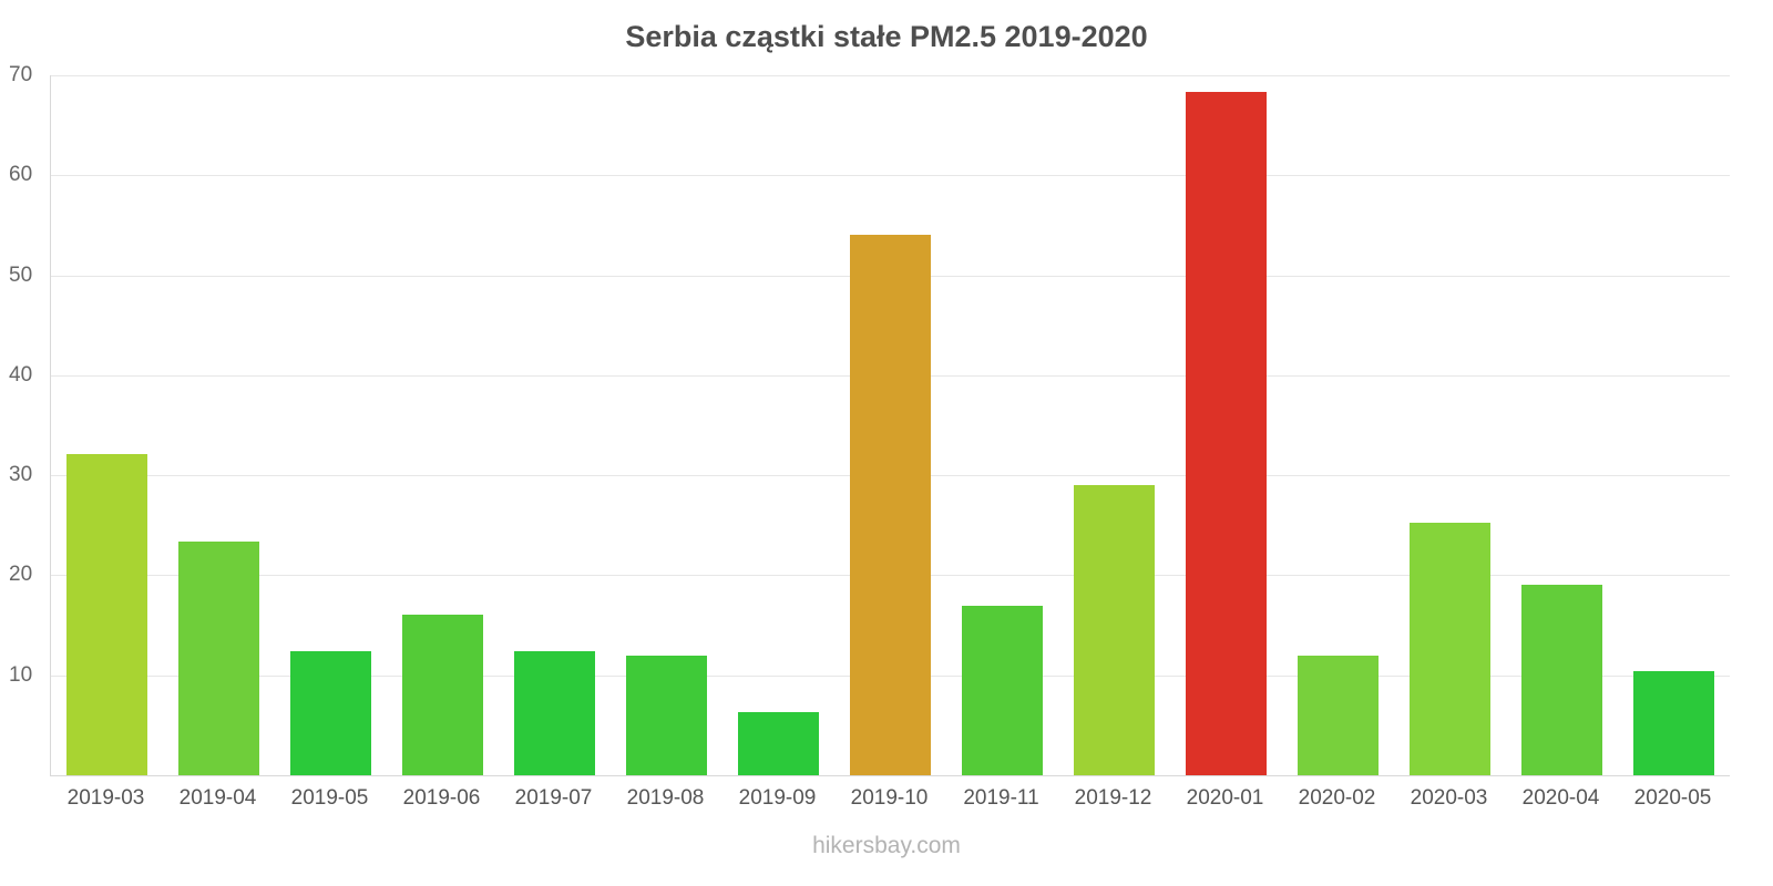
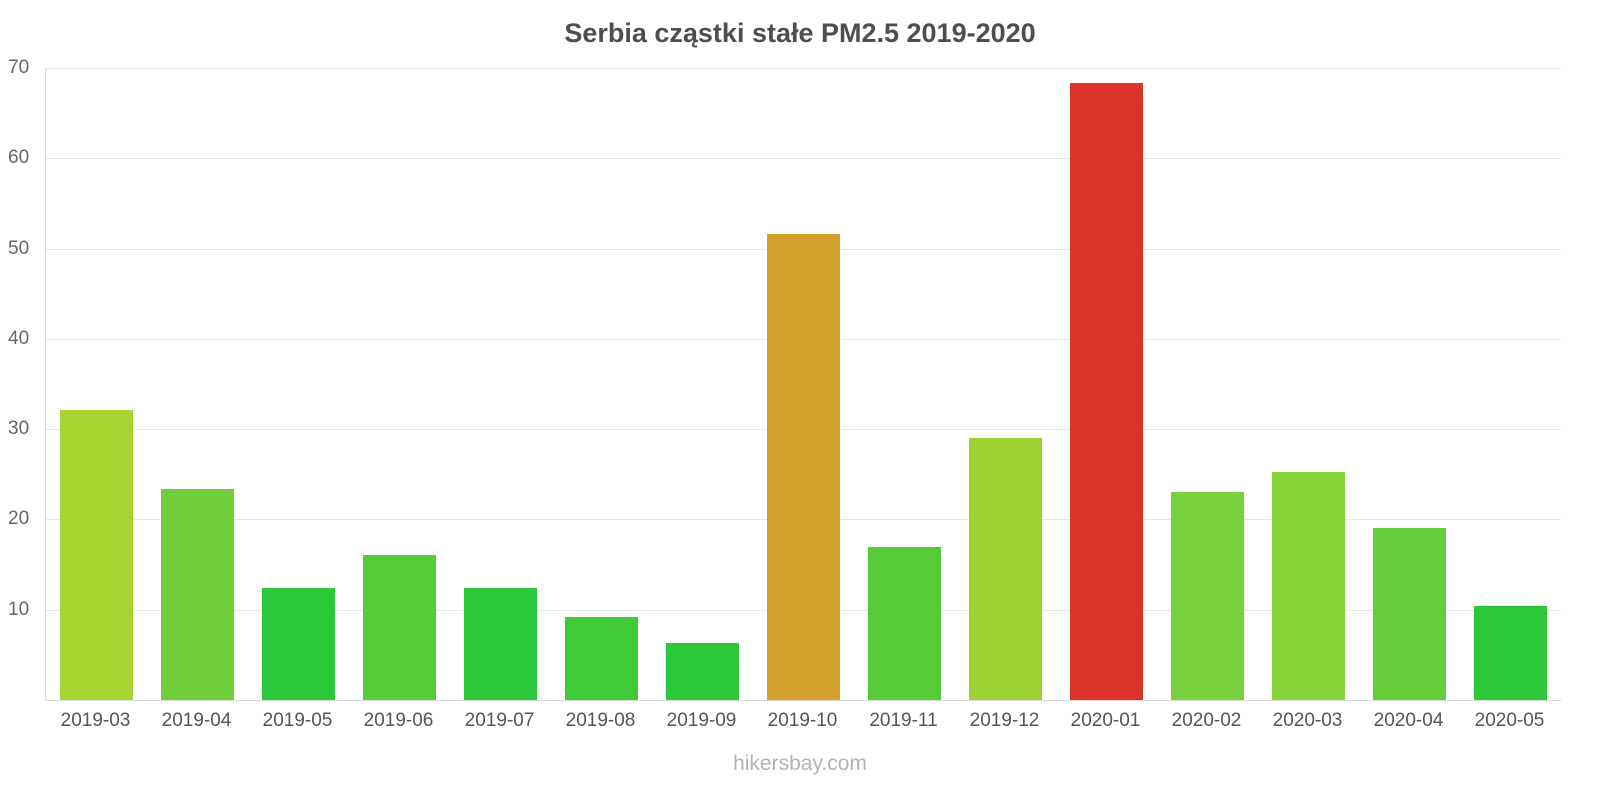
2019-08: 12 -> 9
2019-10: 54 -> 52
2020-02: 12 -> 23
